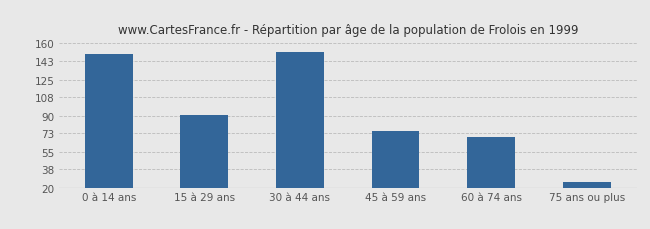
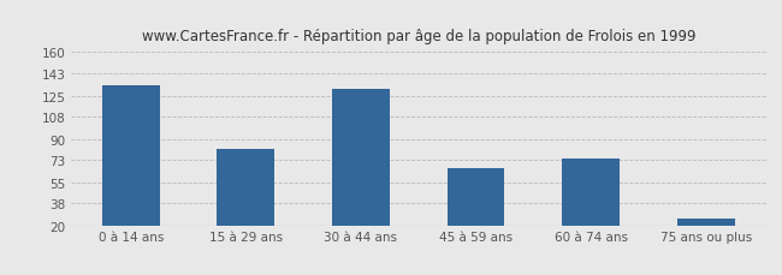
0 à 14 ans: 150 -> 133
15 à 29 ans: 91 -> 82
30 à 44 ans: 152 -> 130
45 à 59 ans: 75 -> 66
60 à 74 ans: 69 -> 74
